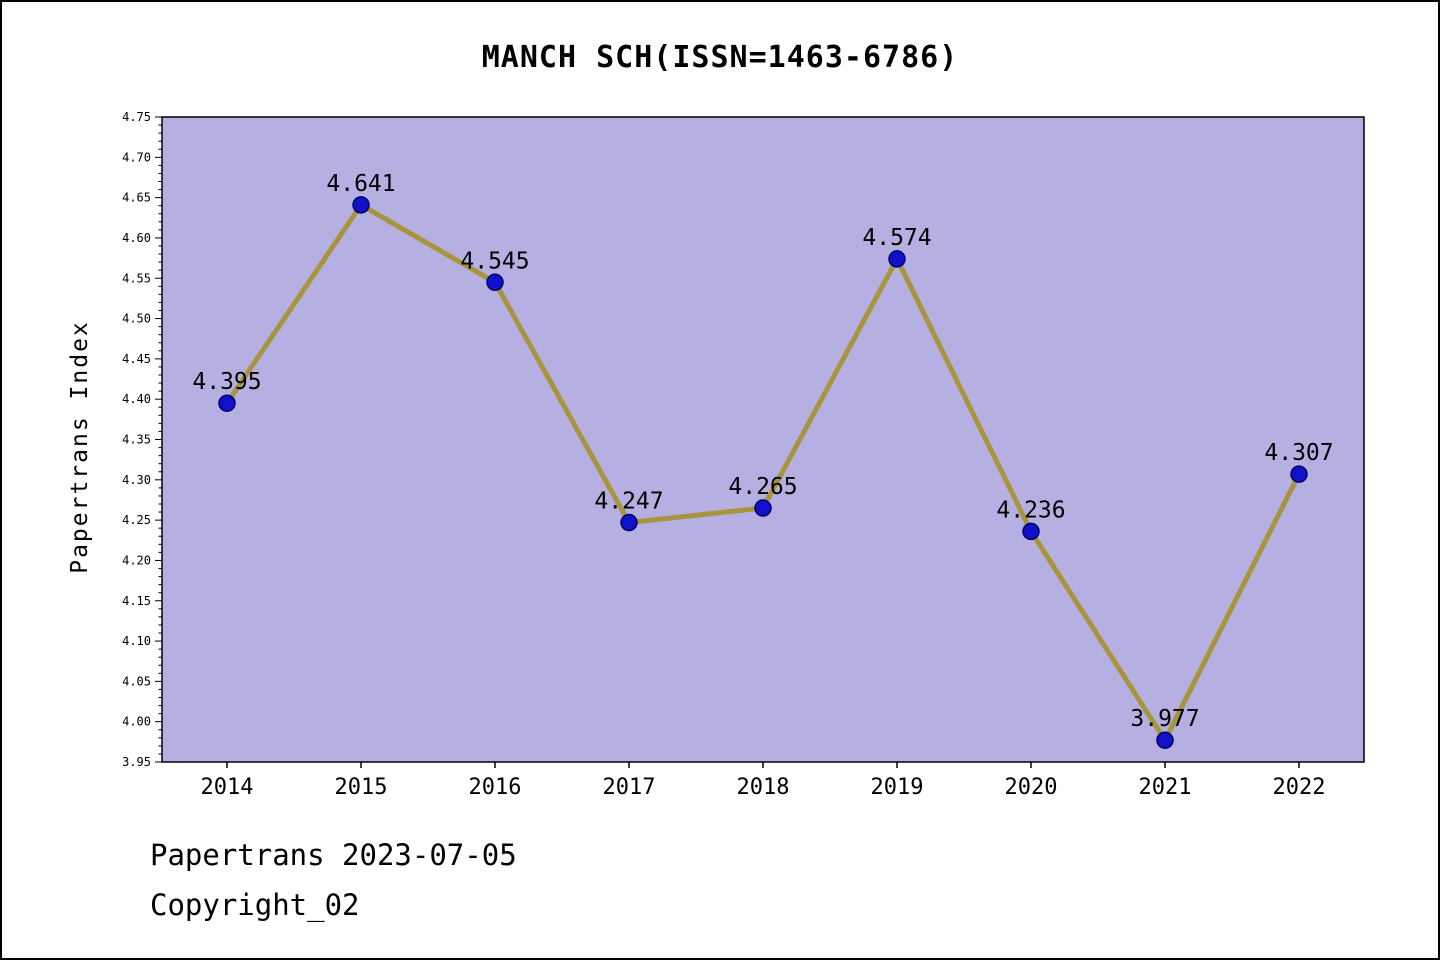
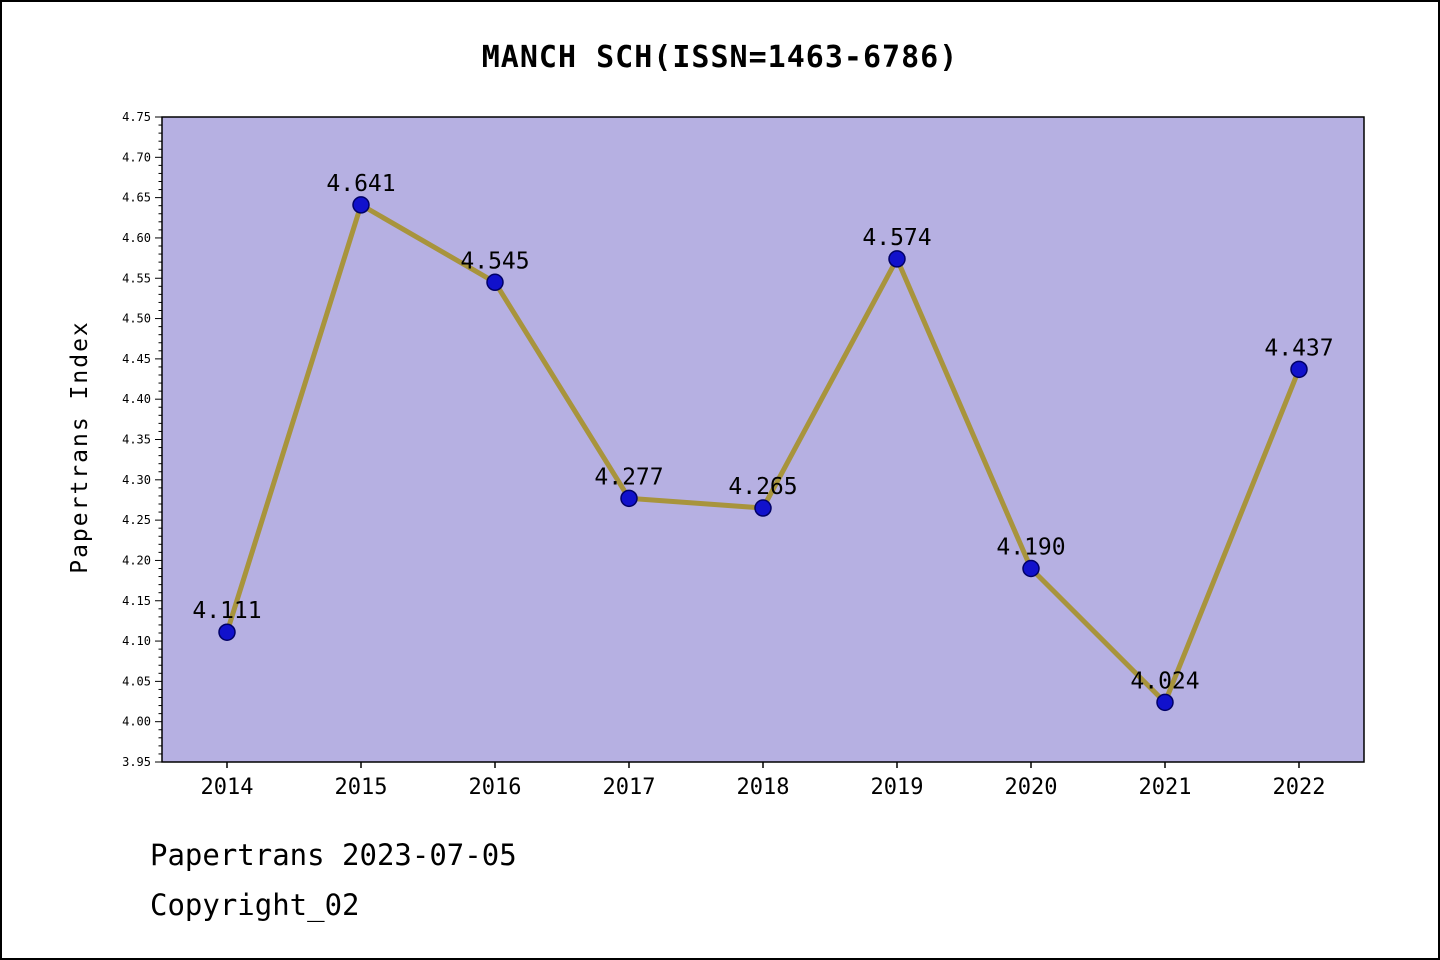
2014: 4.395 -> 4.111
2017: 4.247 -> 4.277
2020: 4.236 -> 4.190
2021: 3.977 -> 4.024
2022: 4.307 -> 4.437
